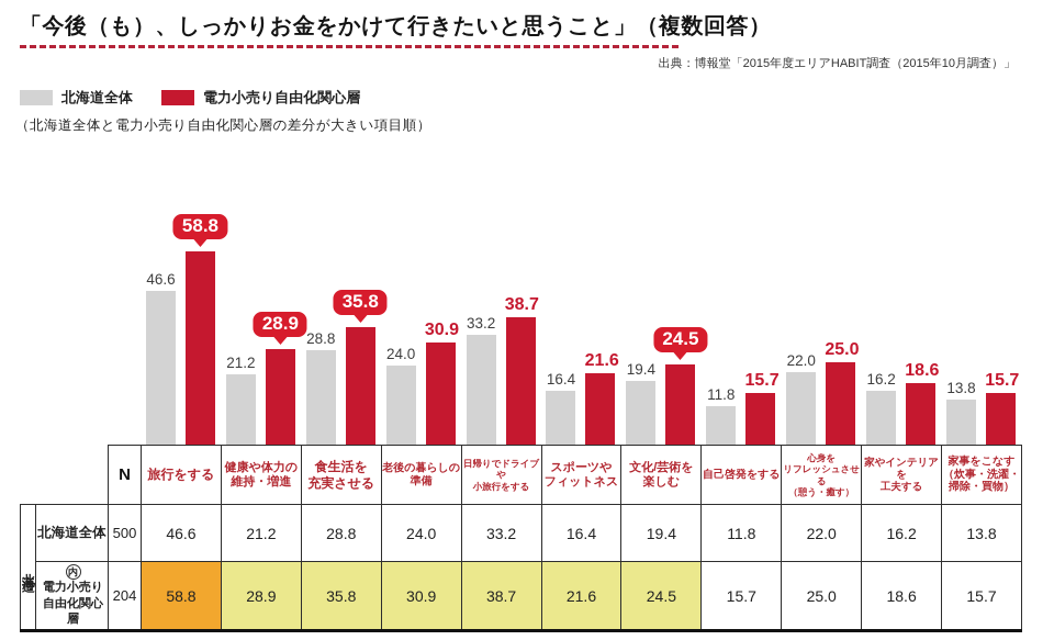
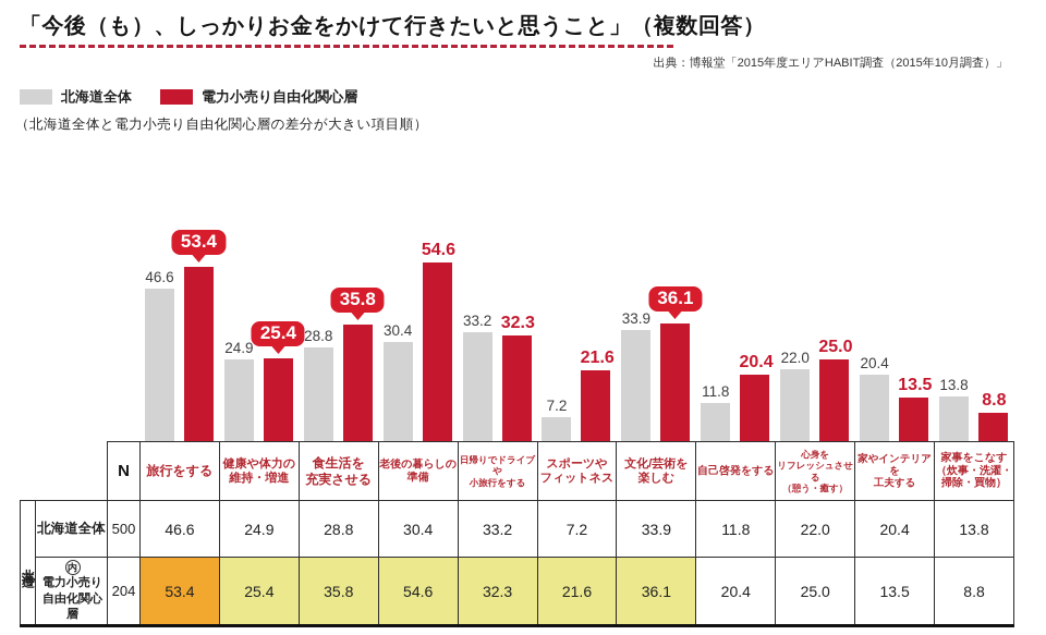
電力小売り自由化関心層/旅行をする: 58.8 -> 53.4
北海道全体/健康や体力の 維持・増進: 21.2 -> 24.9
電力小売り自由化関心層/健康や体力の 維持・増進: 28.9 -> 25.4
北海道全体/老後の暮らしの 準備: 24.0 -> 30.4
電力小売り自由化関心層/老後の暮らしの 準備: 30.9 -> 54.6
電力小売り自由化関心層/日帰りでドライブや 小旅行をする: 38.7 -> 32.3
北海道全体/スポーツや フィットネス: 16.4 -> 7.2
北海道全体/文化/芸術を 楽しむ: 19.4 -> 33.9
電力小売り自由化関心層/文化/芸術を 楽しむ: 24.5 -> 36.1
電力小売り自由化関心層/自己啓発をする: 15.7 -> 20.4
北海道全体/家やインテリアを 工夫する: 16.2 -> 20.4
電力小売り自由化関心層/家やインテリアを 工夫する: 18.6 -> 13.5
電力小売り自由化関心層/家事をこなす （炊事・洗濯・ 掃除・買物）: 15.7 -> 8.8
